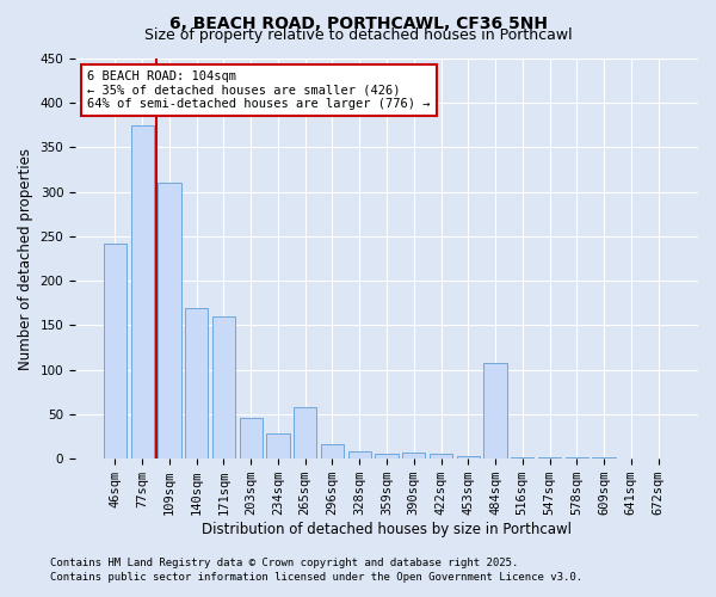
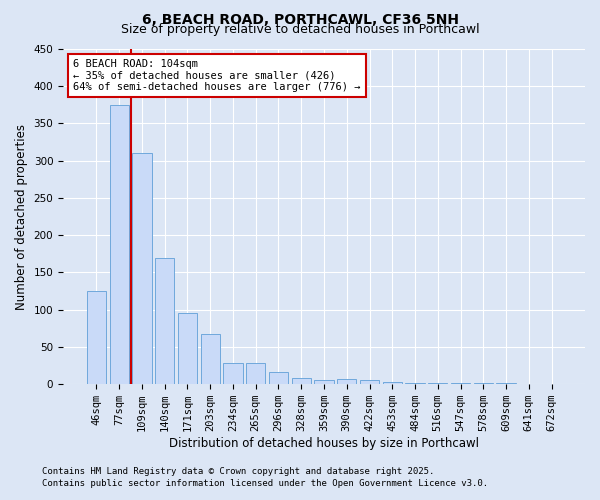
46sqm: 242 -> 125
171sqm: 160 -> 95
203sqm: 46 -> 68
265sqm: 58 -> 28
484sqm: 108 -> 2
